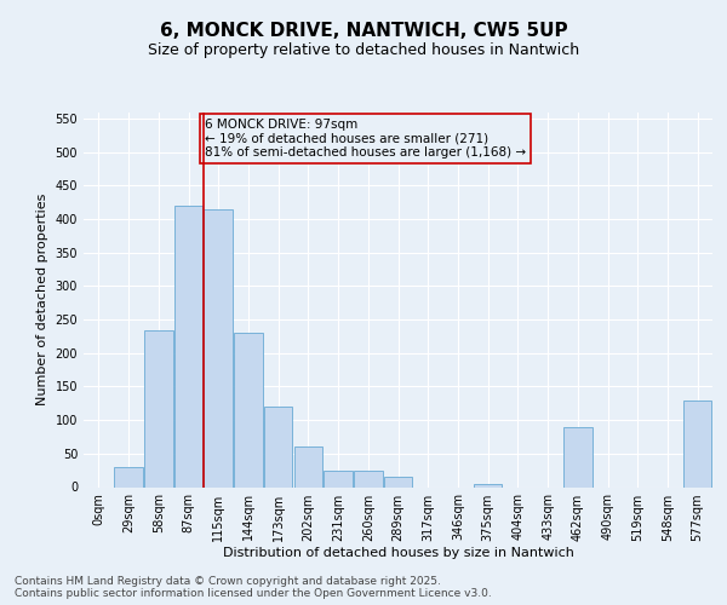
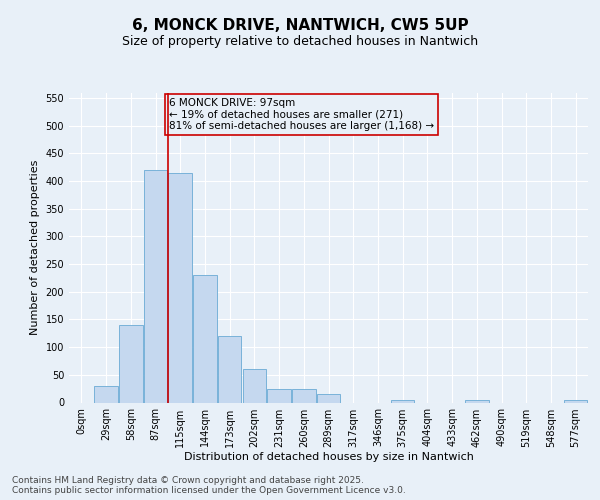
58sqm: 234 -> 140
462sqm: 90 -> 5
577sqm: 130 -> 5
